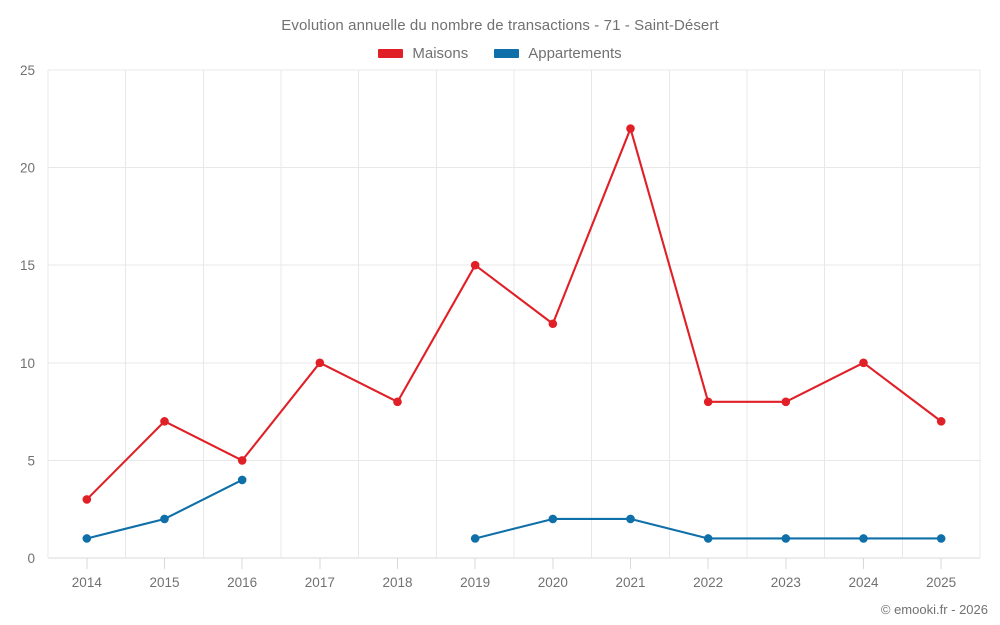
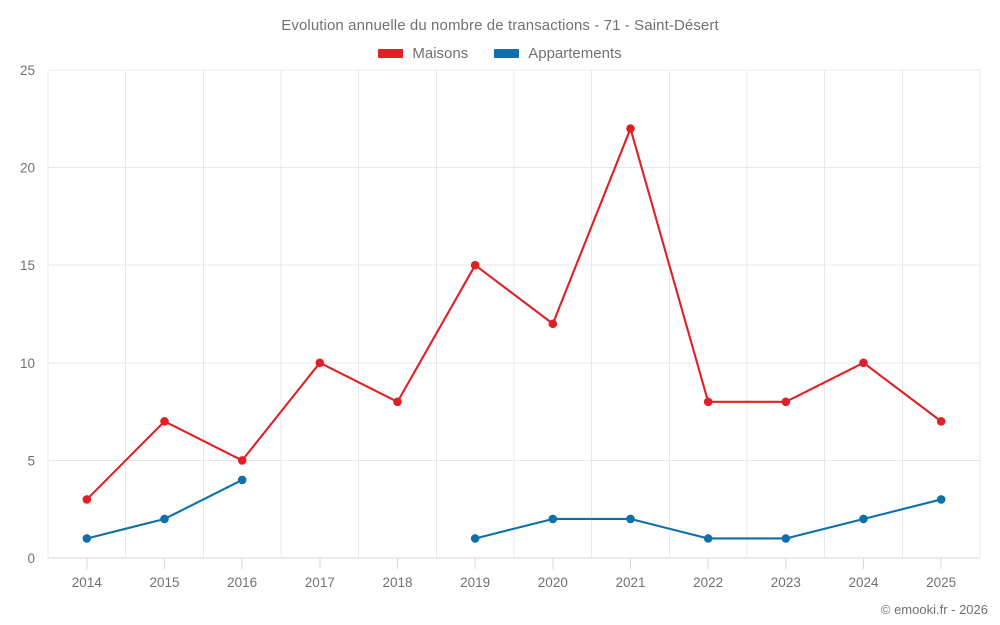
Appartements/2024: 1 -> 2
Appartements/2025: 1 -> 3
